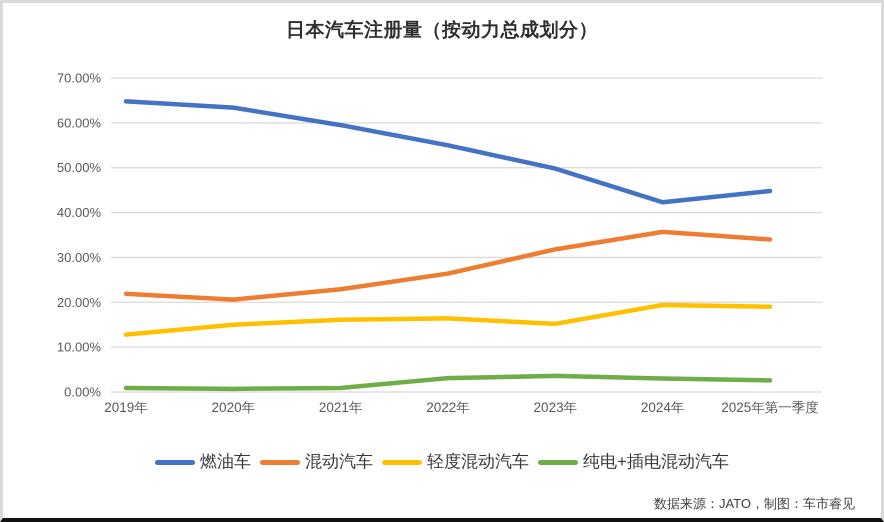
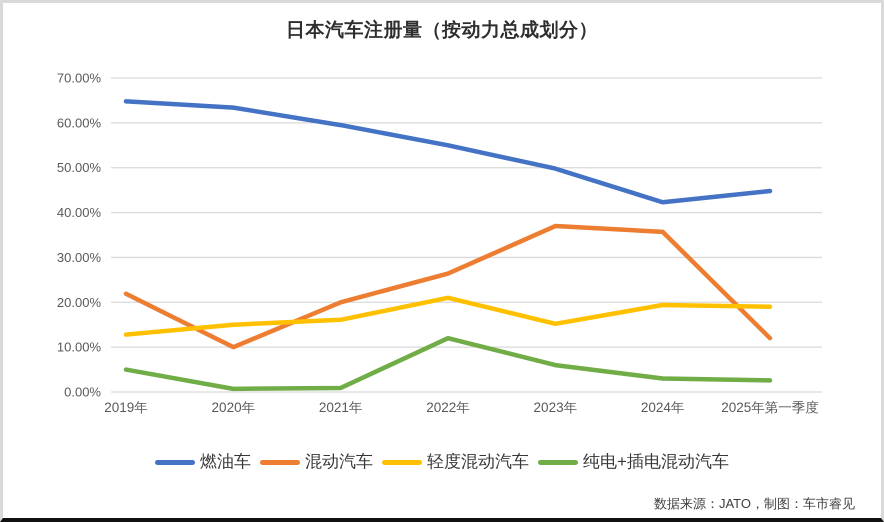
纯电+插电混动汽车/2019年: 1% -> 5%
混动汽车/2020年: 21% -> 10%
混动汽车/2021年: 23% -> 20%
轻度混动汽车/2022年: 16% -> 21%
纯电+插电混动汽车/2022年: 3% -> 12%
混动汽车/2023年: 32% -> 37%
纯电+插电混动汽车/2023年: 4% -> 6%
混动汽车/2025年第一季度: 34% -> 12%
